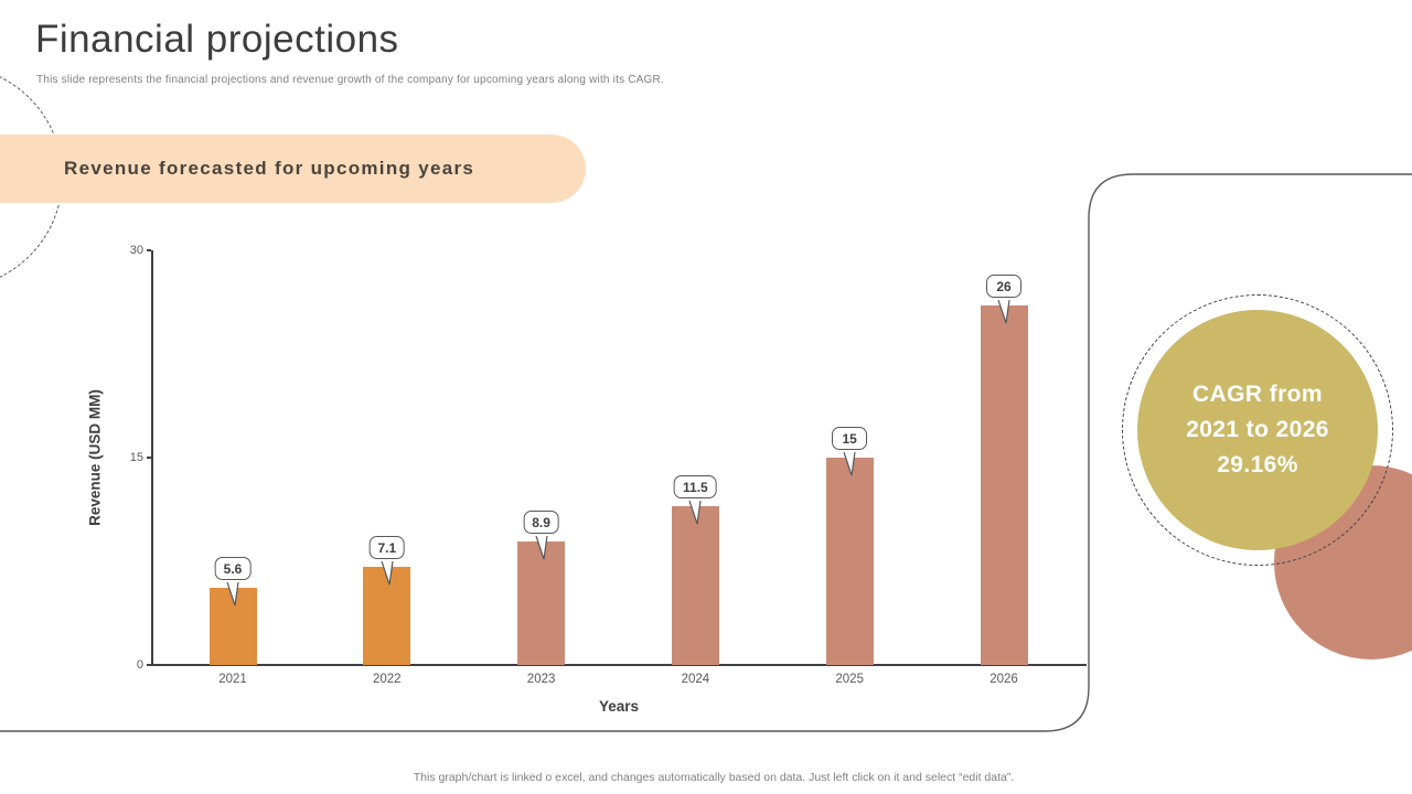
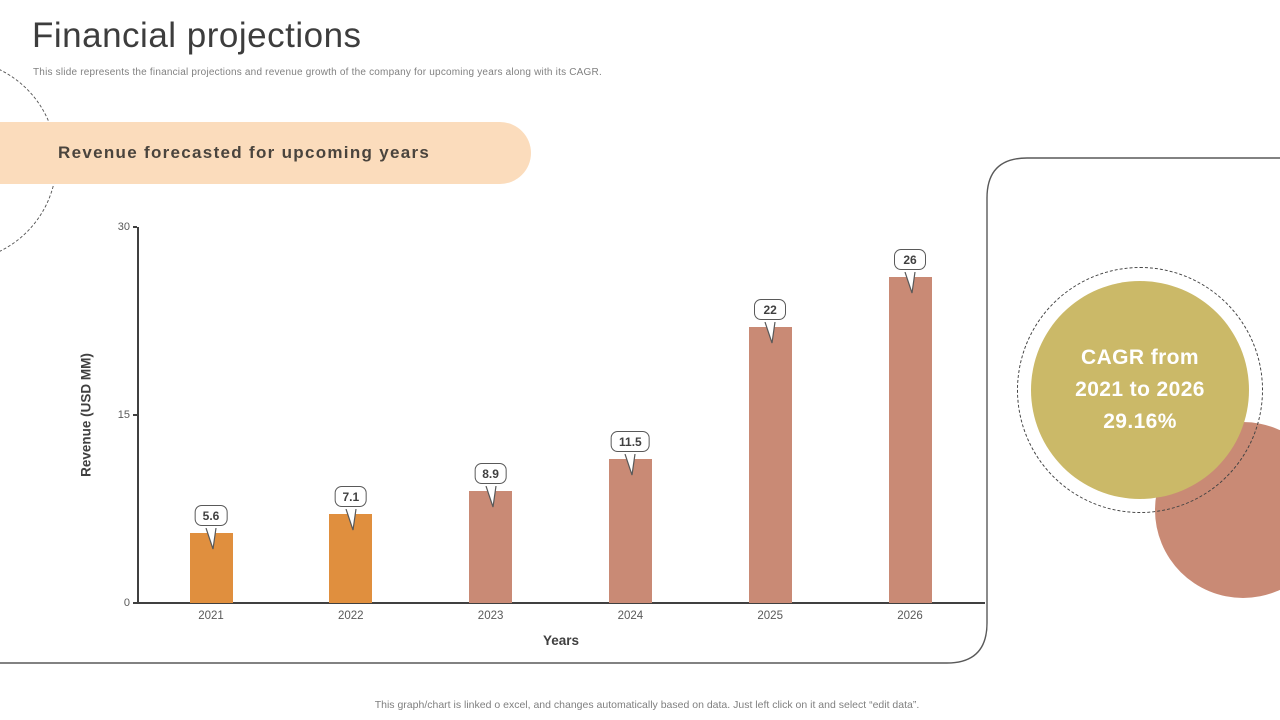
2025: 15 -> 22
